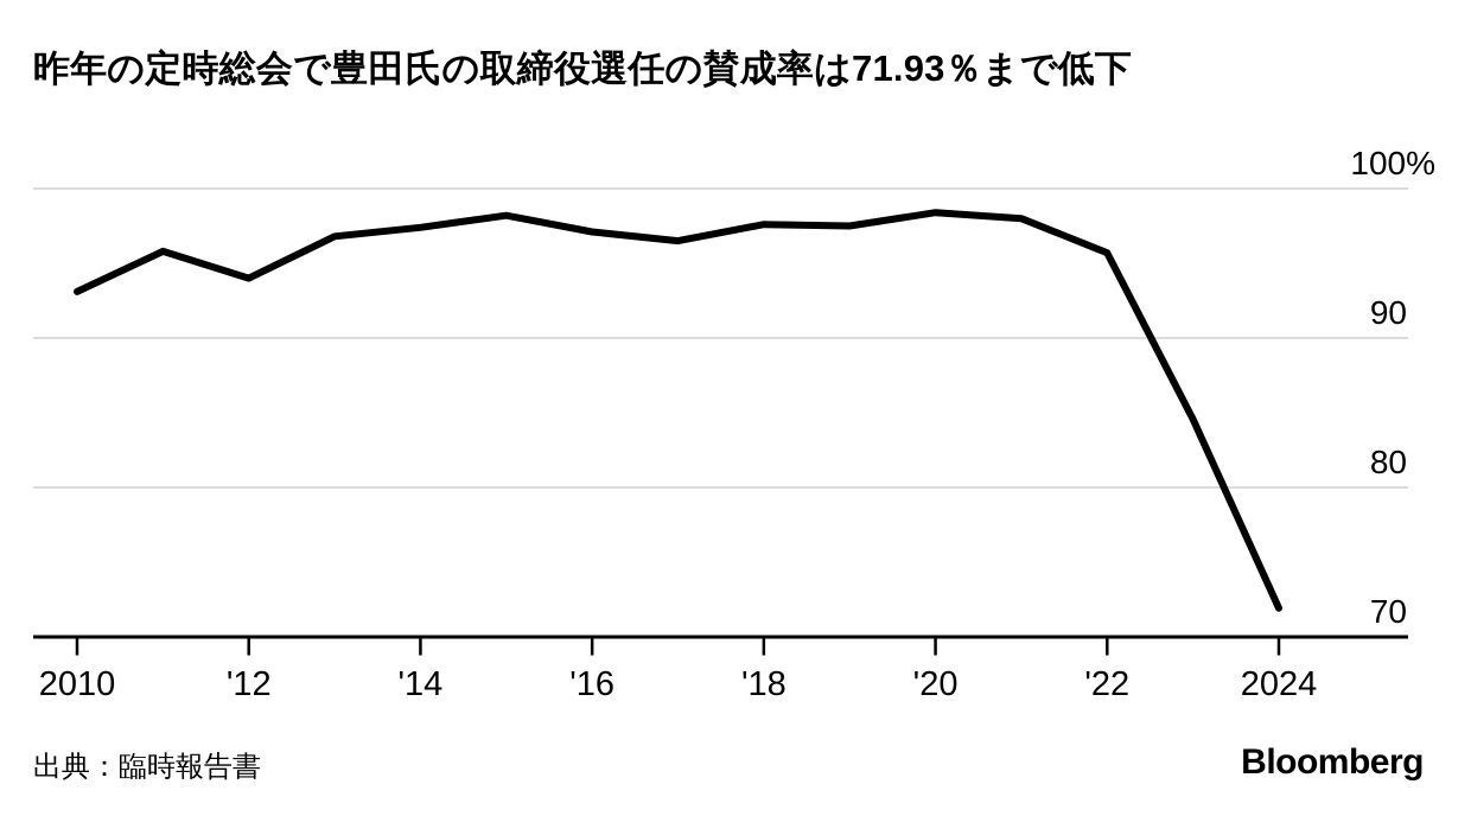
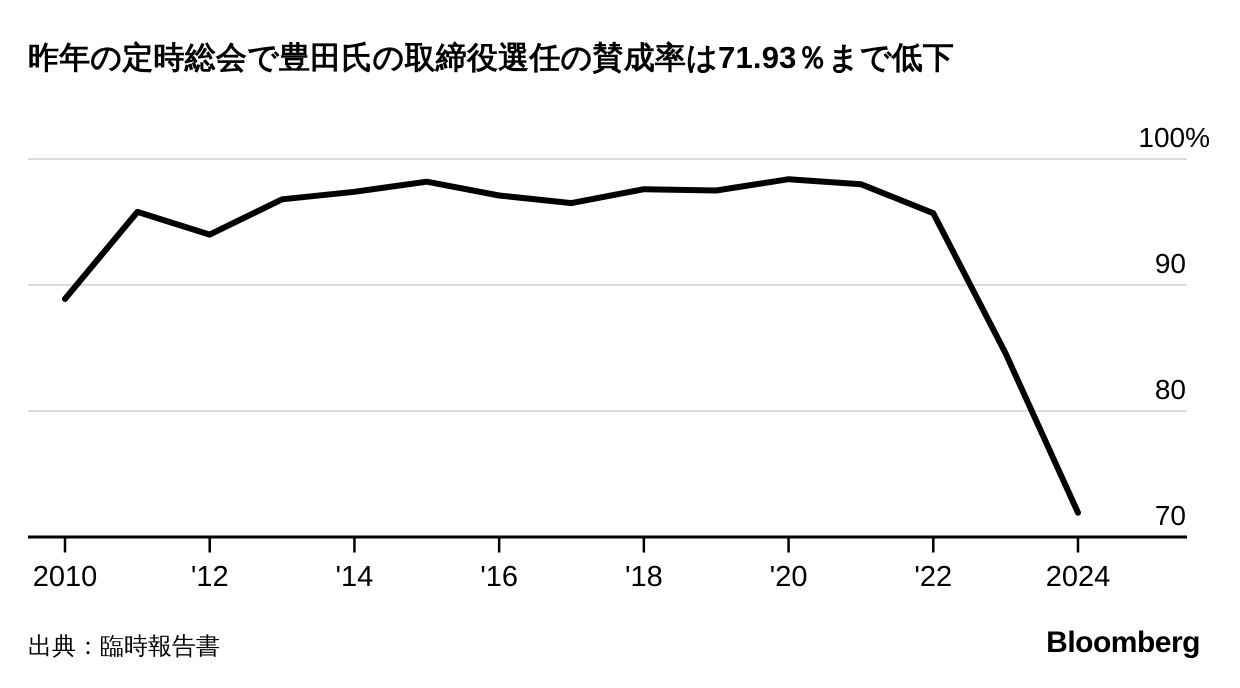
2010: 93.1 -> 88.9
